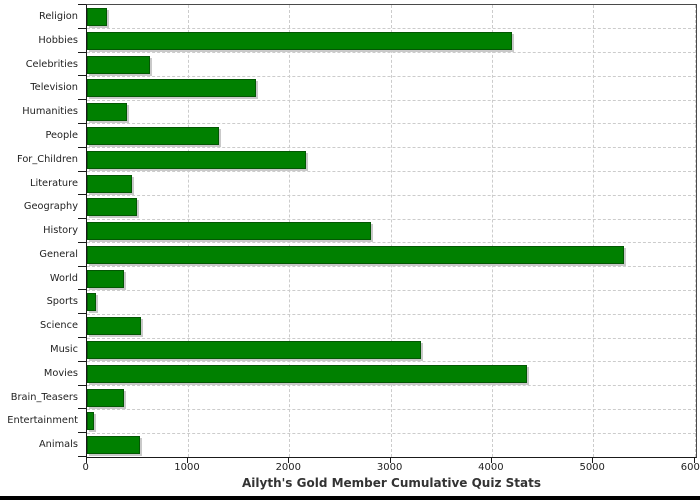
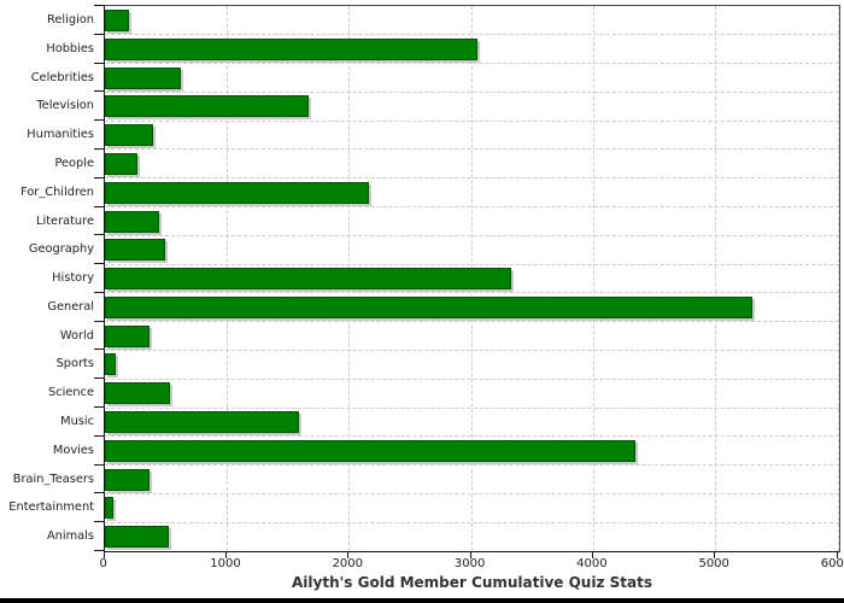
Hobbies: 4200 -> 3000
People: 1300 -> 300
History: 2800 -> 3300
Music: 3300 -> 1600
